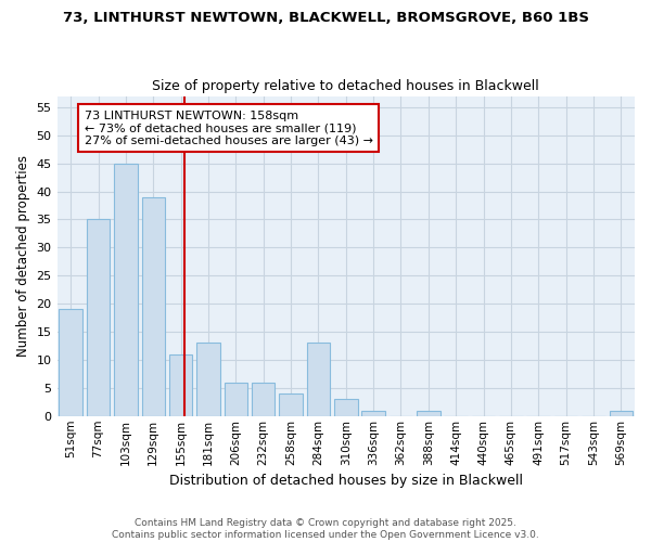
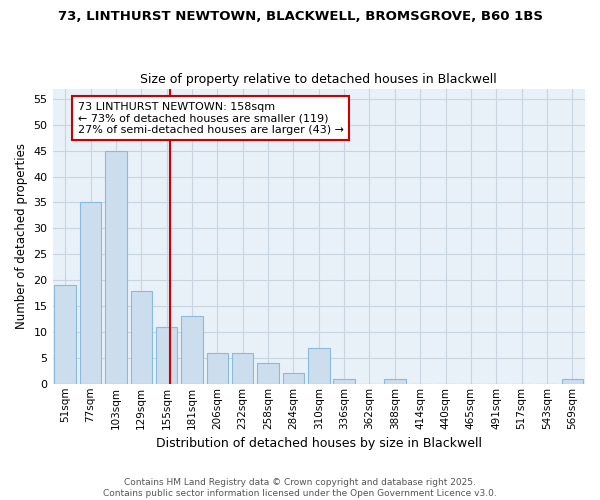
129sqm: 39 -> 18
284sqm: 13 -> 2
310sqm: 3 -> 7
